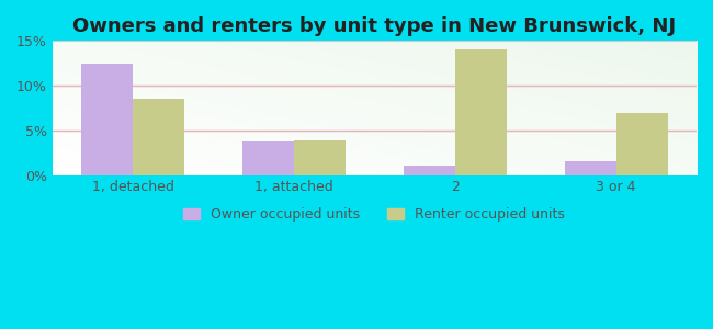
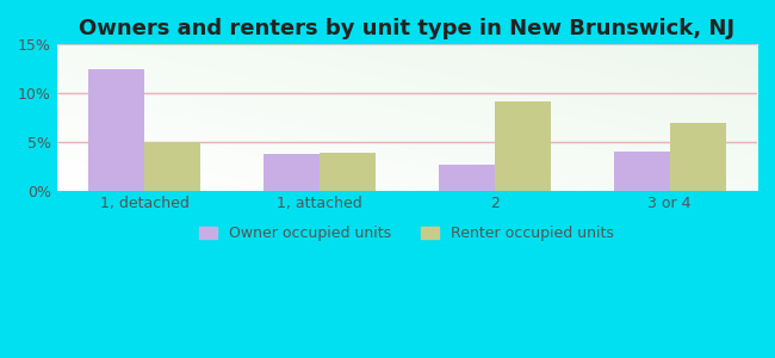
Renter occupied units/1, detached: 8.5% -> 5.0%
Owner occupied units/2: 1.0% -> 2.6%
Renter occupied units/2: 14.0% -> 9.2%
Owner occupied units/3 or 4: 1.5% -> 4.0%
